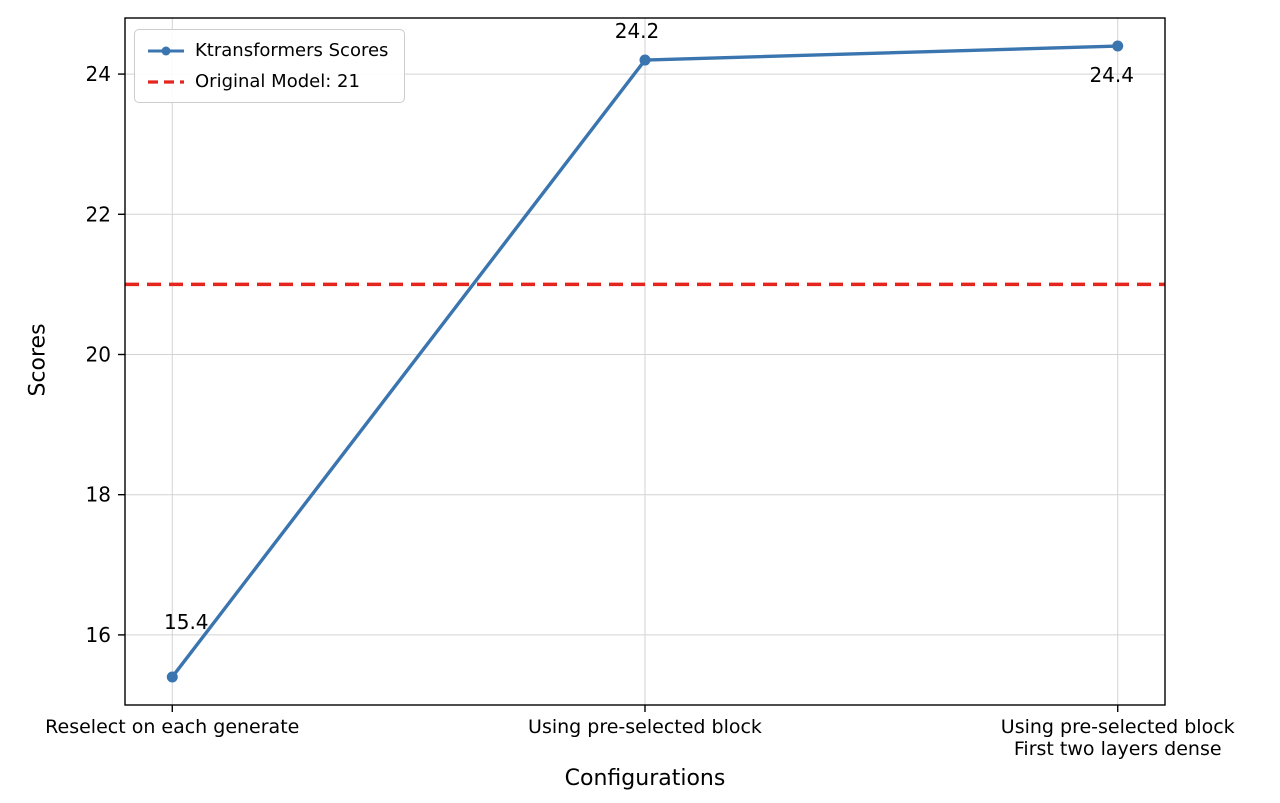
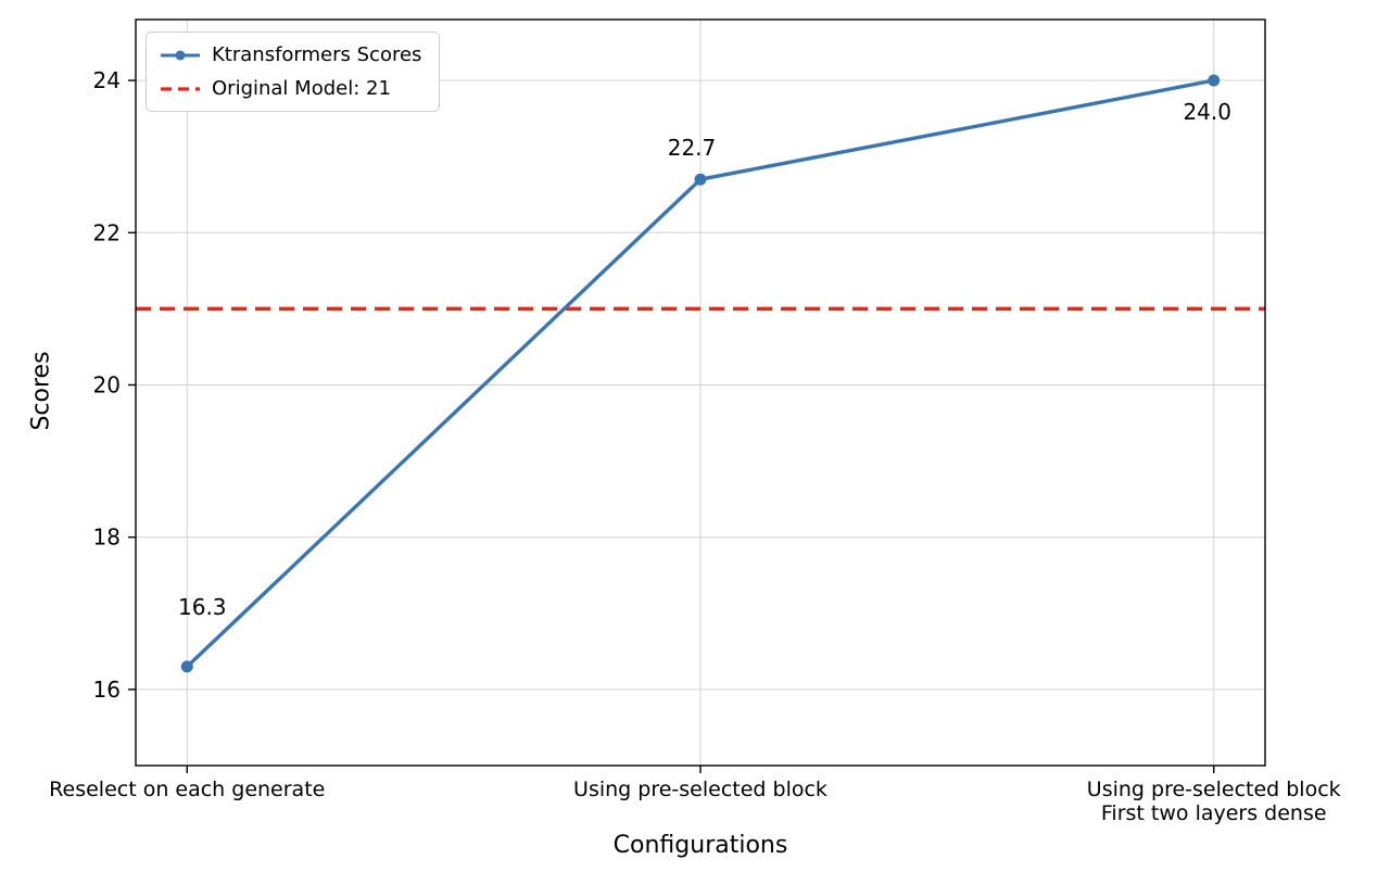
Reselect on each generate: 15.4 -> 16.3
Using pre-selected block: 24.2 -> 22.7
Using pre-selected block First two layers dense: 24.4 -> 24.0
